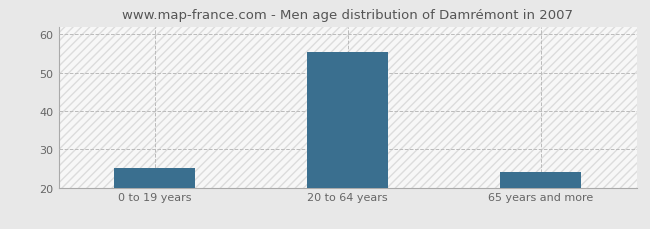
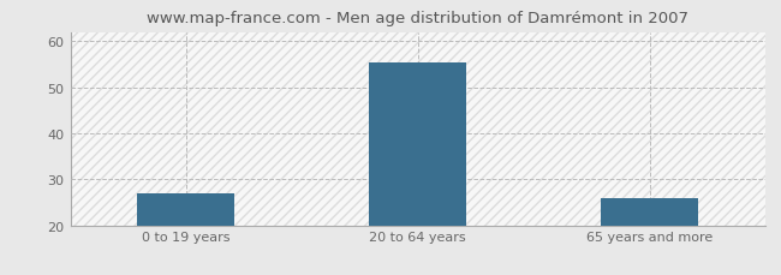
0 to 19 years: 25.0 -> 27.0
65 years and more: 24.0 -> 26.0
